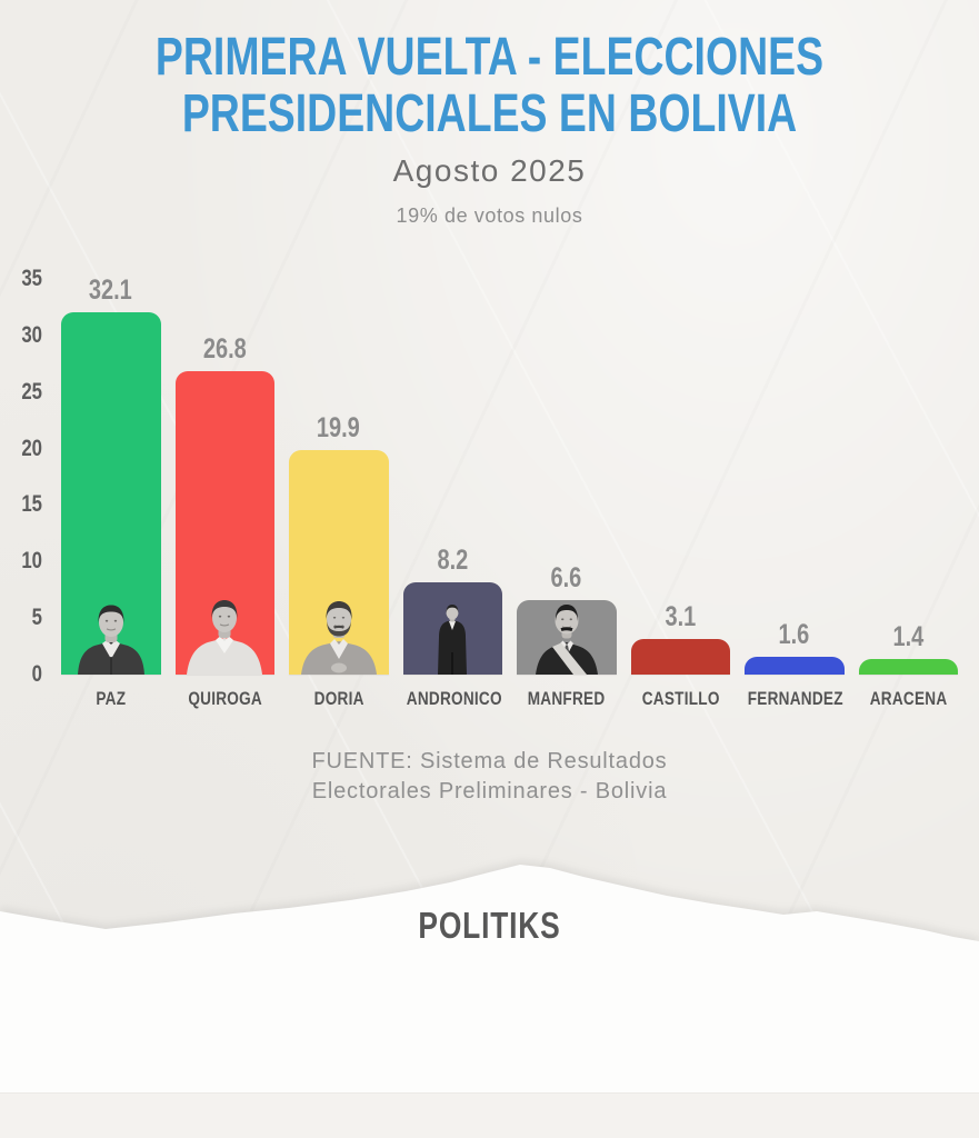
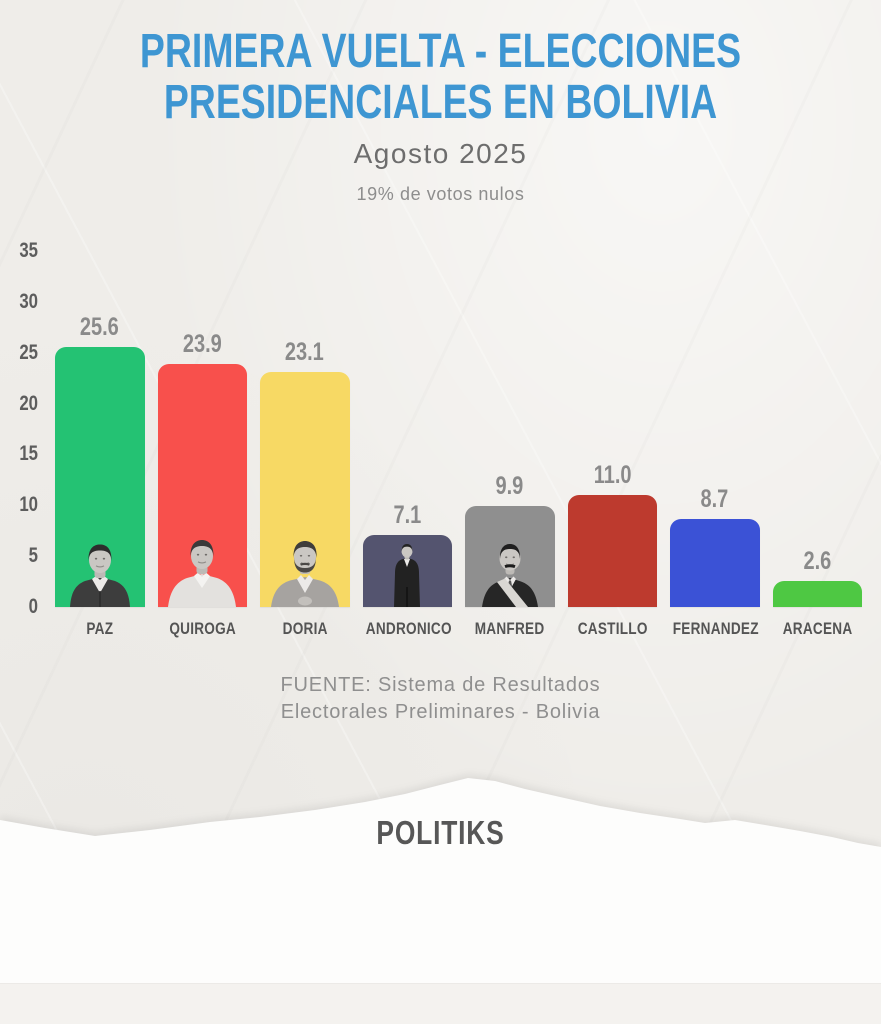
PAZ: 32.1 -> 25.6
QUIROGA: 26.8 -> 23.9
DORIA: 19.9 -> 23.1
ANDRONICO: 8.2 -> 7.1
MANFRED: 6.6 -> 9.9
CASTILLO: 3.1 -> 11.0
FERNANDEZ: 1.6 -> 8.7
ARACENA: 1.4 -> 2.6
